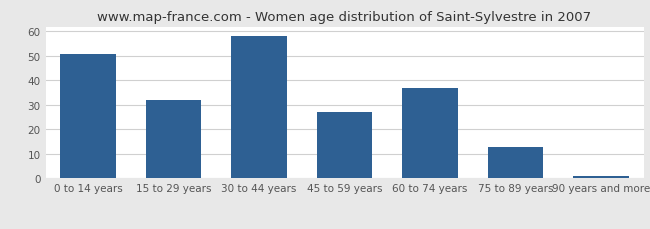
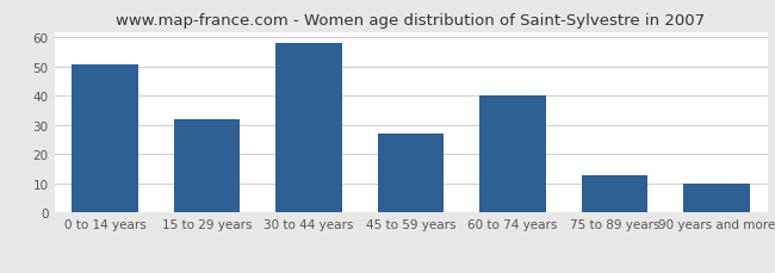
60 to 74 years: 37 -> 40
90 years and more: 1 -> 10
